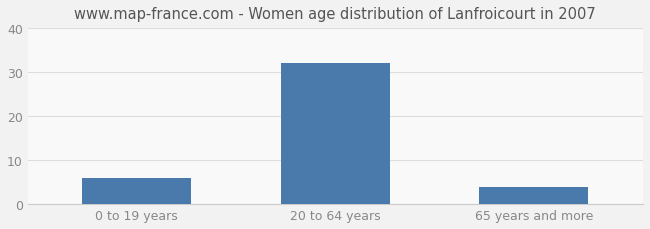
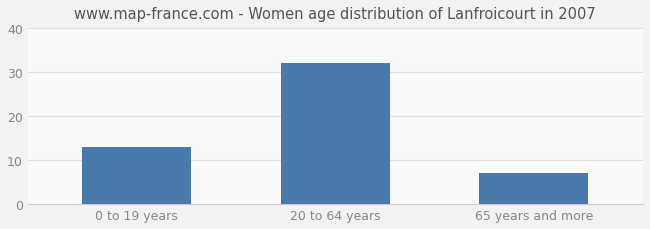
0 to 19 years: 6 -> 13
65 years and more: 4 -> 7
